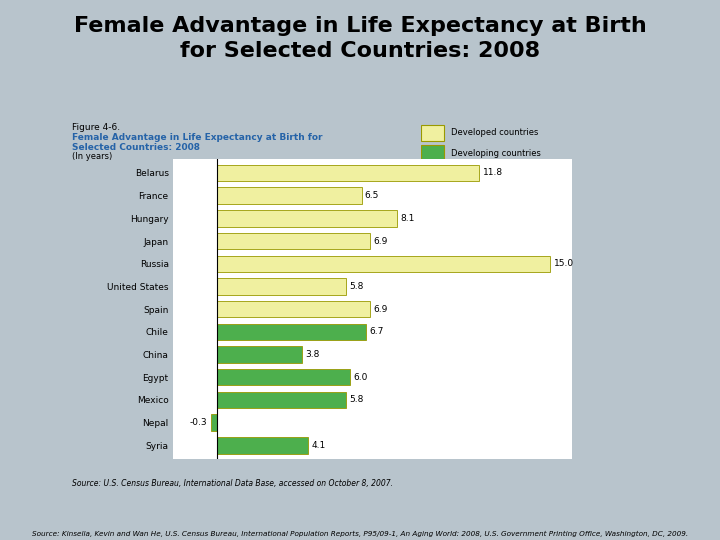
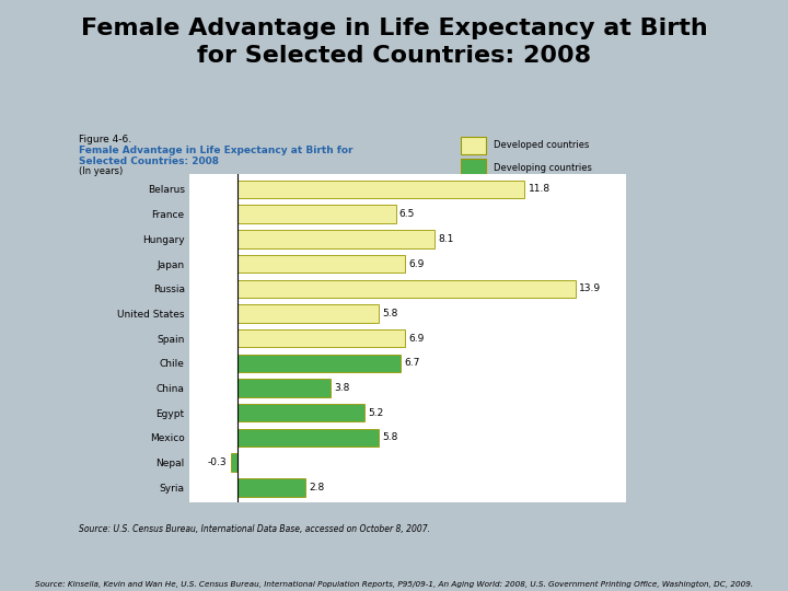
Russia: 15.0 -> 13.9
Egypt: 6.0 -> 5.2
Syria: 4.1 -> 2.8
